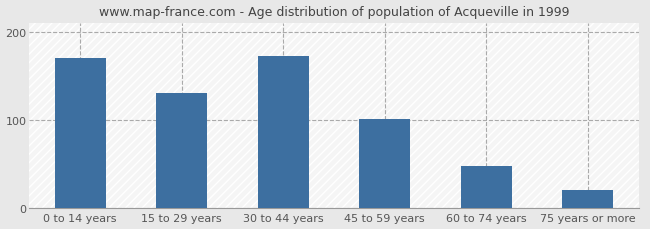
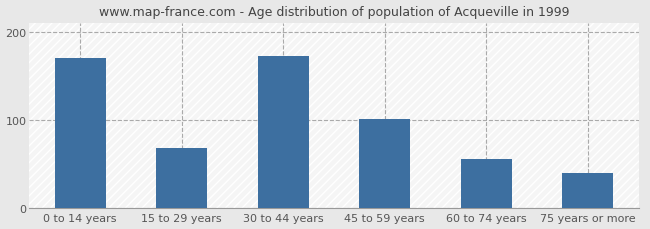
15 to 29 years: 130 -> 68
60 to 74 years: 47 -> 56
75 years or more: 20 -> 40
